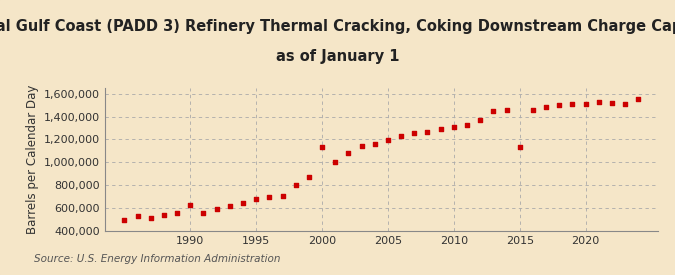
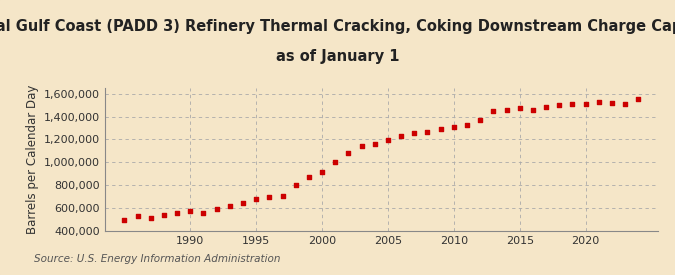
1990: 630,000 -> 570,000
2000: 1,130,000 -> 920,000
2015: 1,130,000 -> 1,480,000
